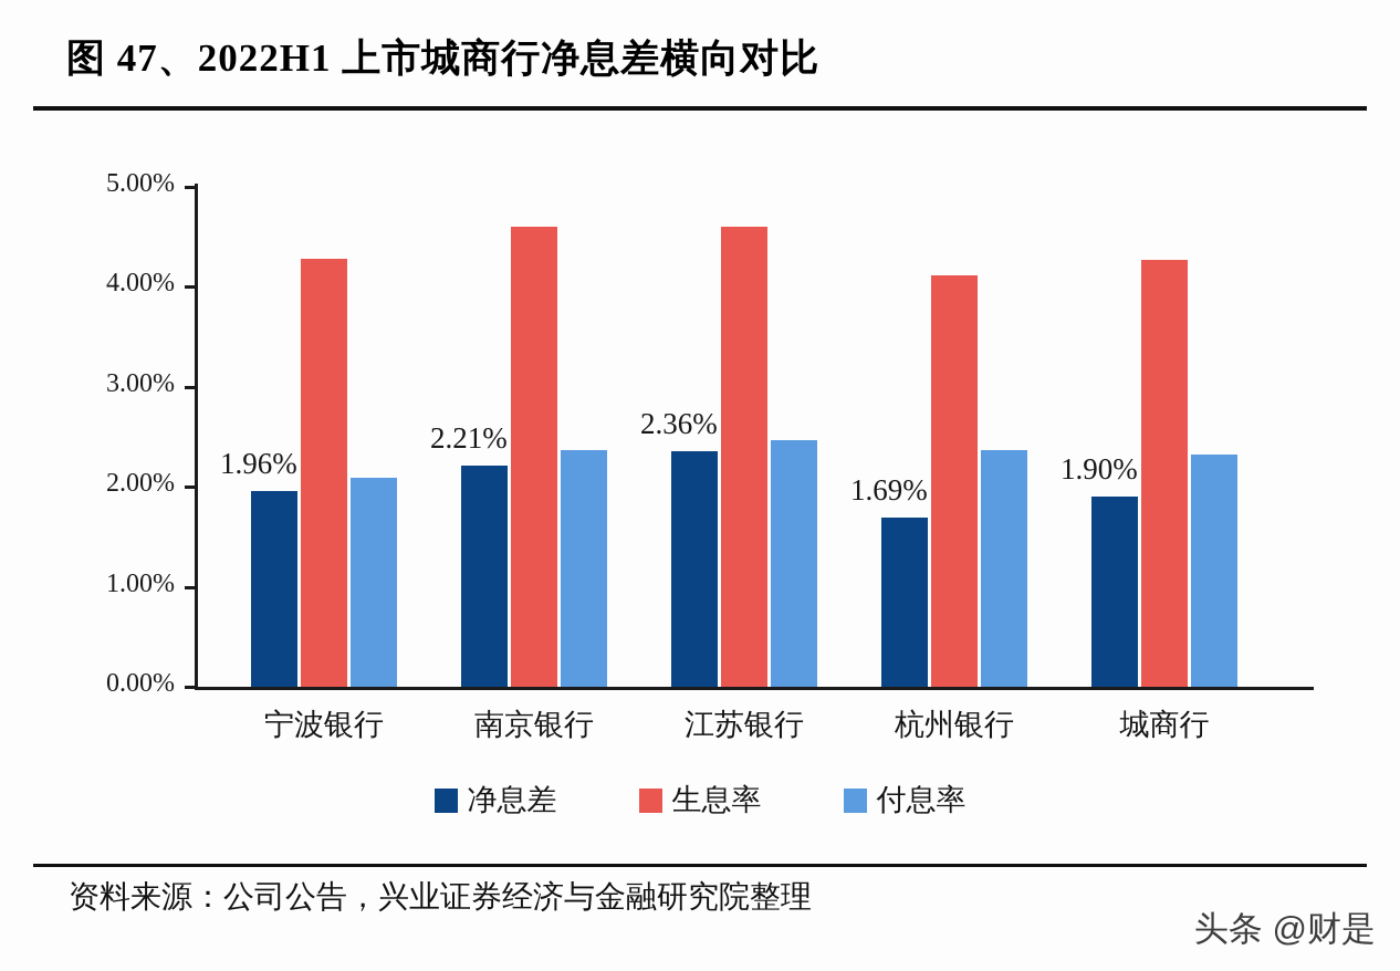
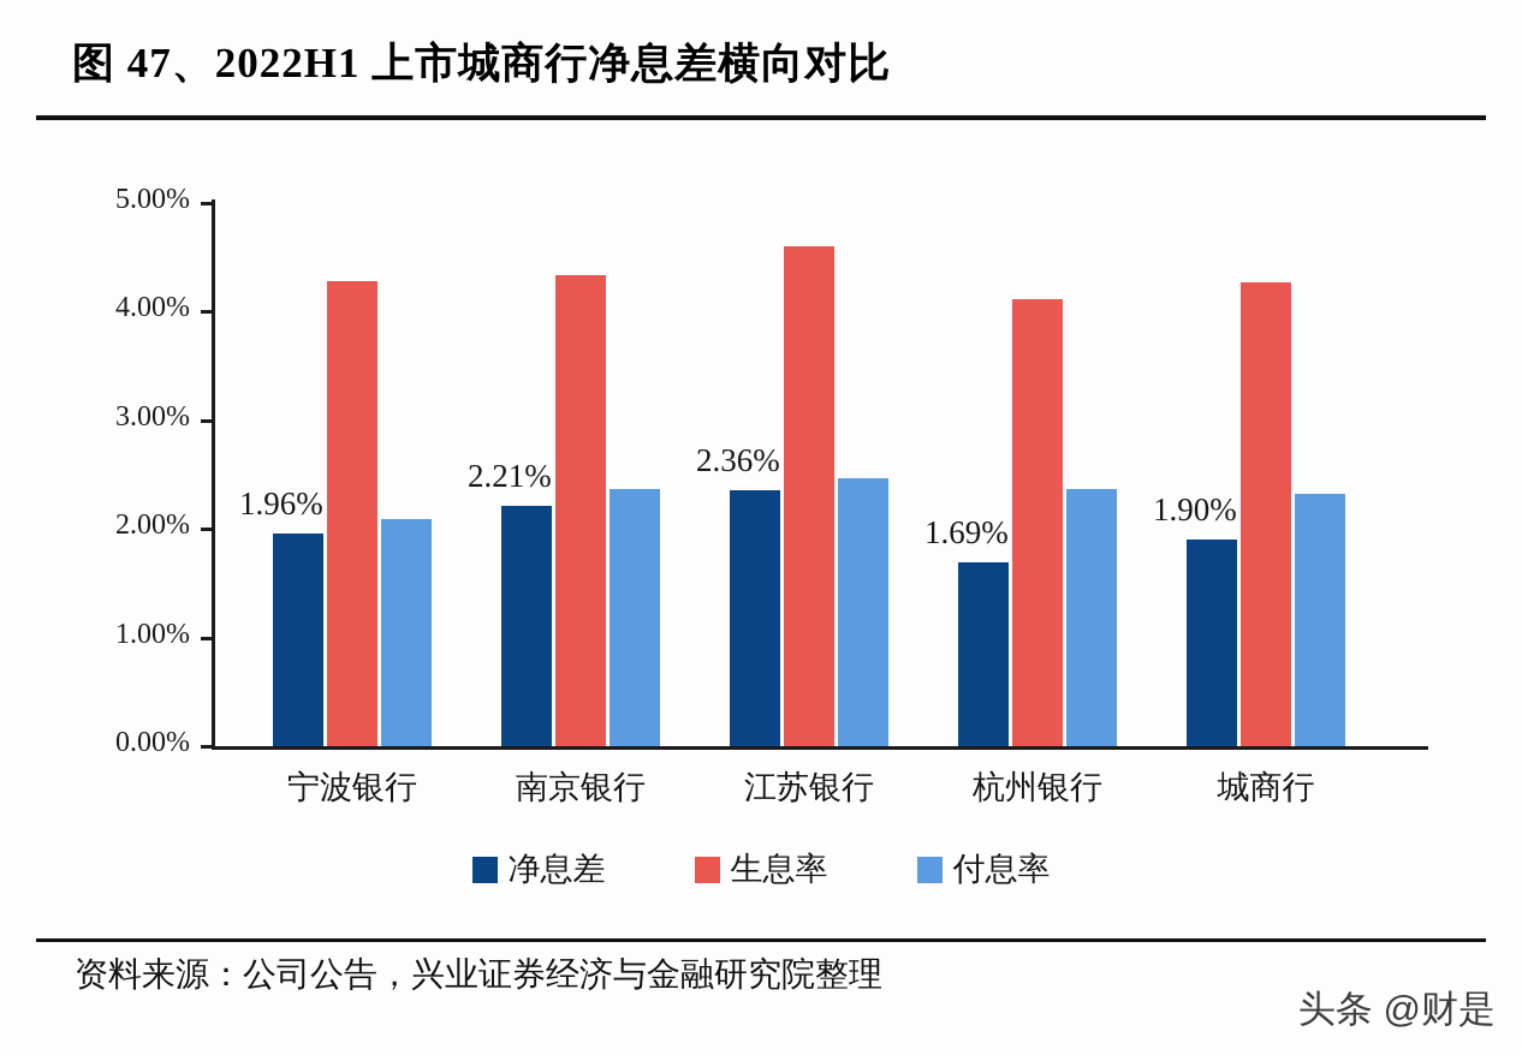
生息率/南京银行: 4.6% -> 4.3%
